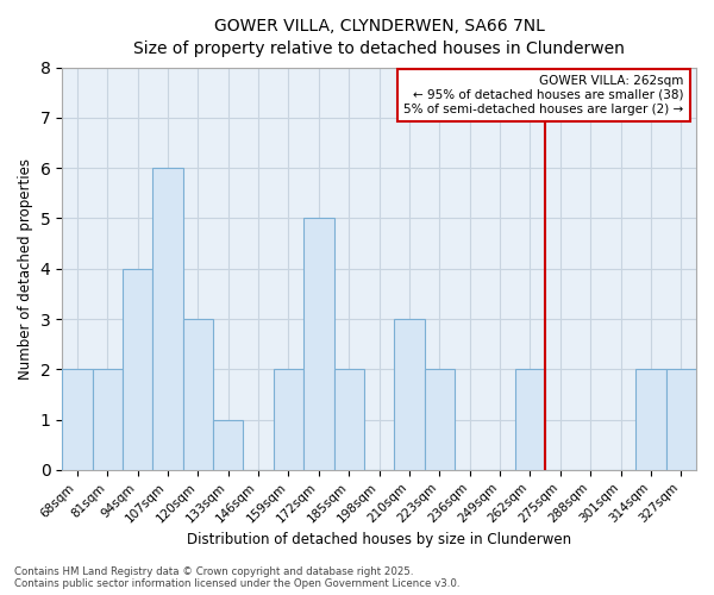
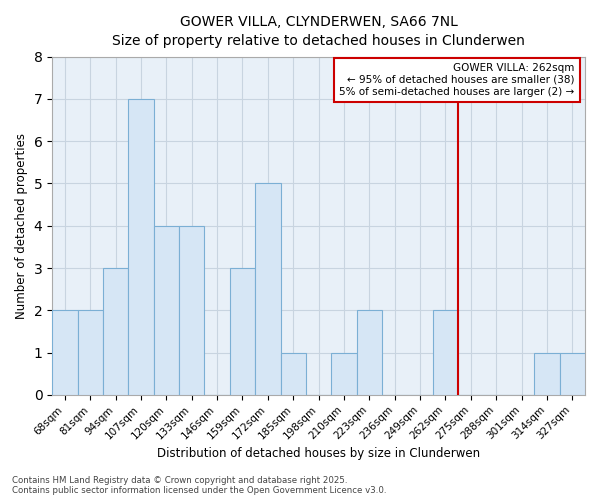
94sqm: 4 -> 3
107sqm: 6 -> 7
120sqm: 3 -> 4
133sqm: 1 -> 4
159sqm: 2 -> 3
185sqm: 2 -> 1
210sqm: 3 -> 1
314sqm: 2 -> 1
327sqm: 2 -> 1
